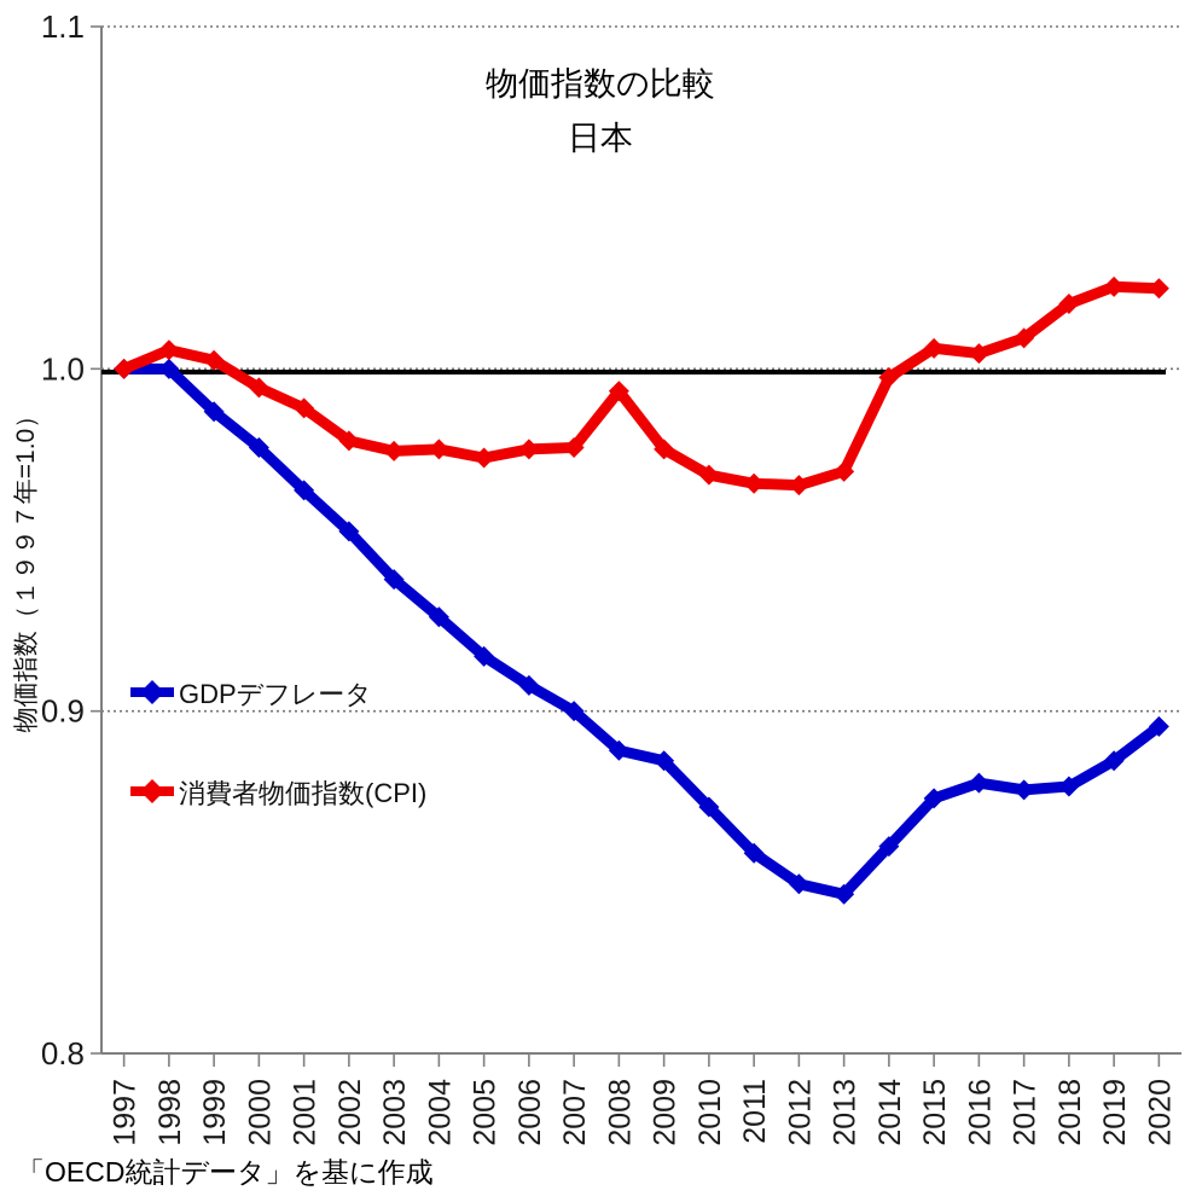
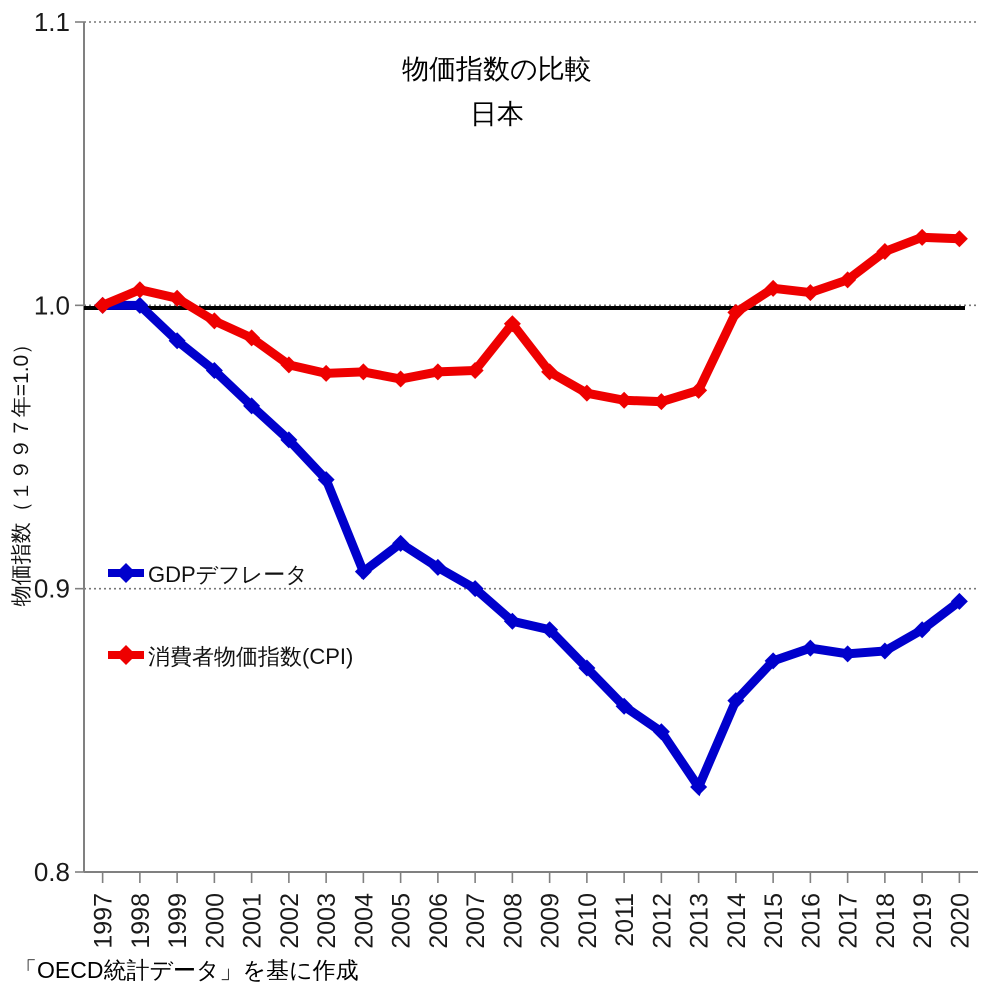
GDPデフレータ/2004: 0.927 -> 0.906
GDPデフレータ/2013: 0.847 -> 0.830
